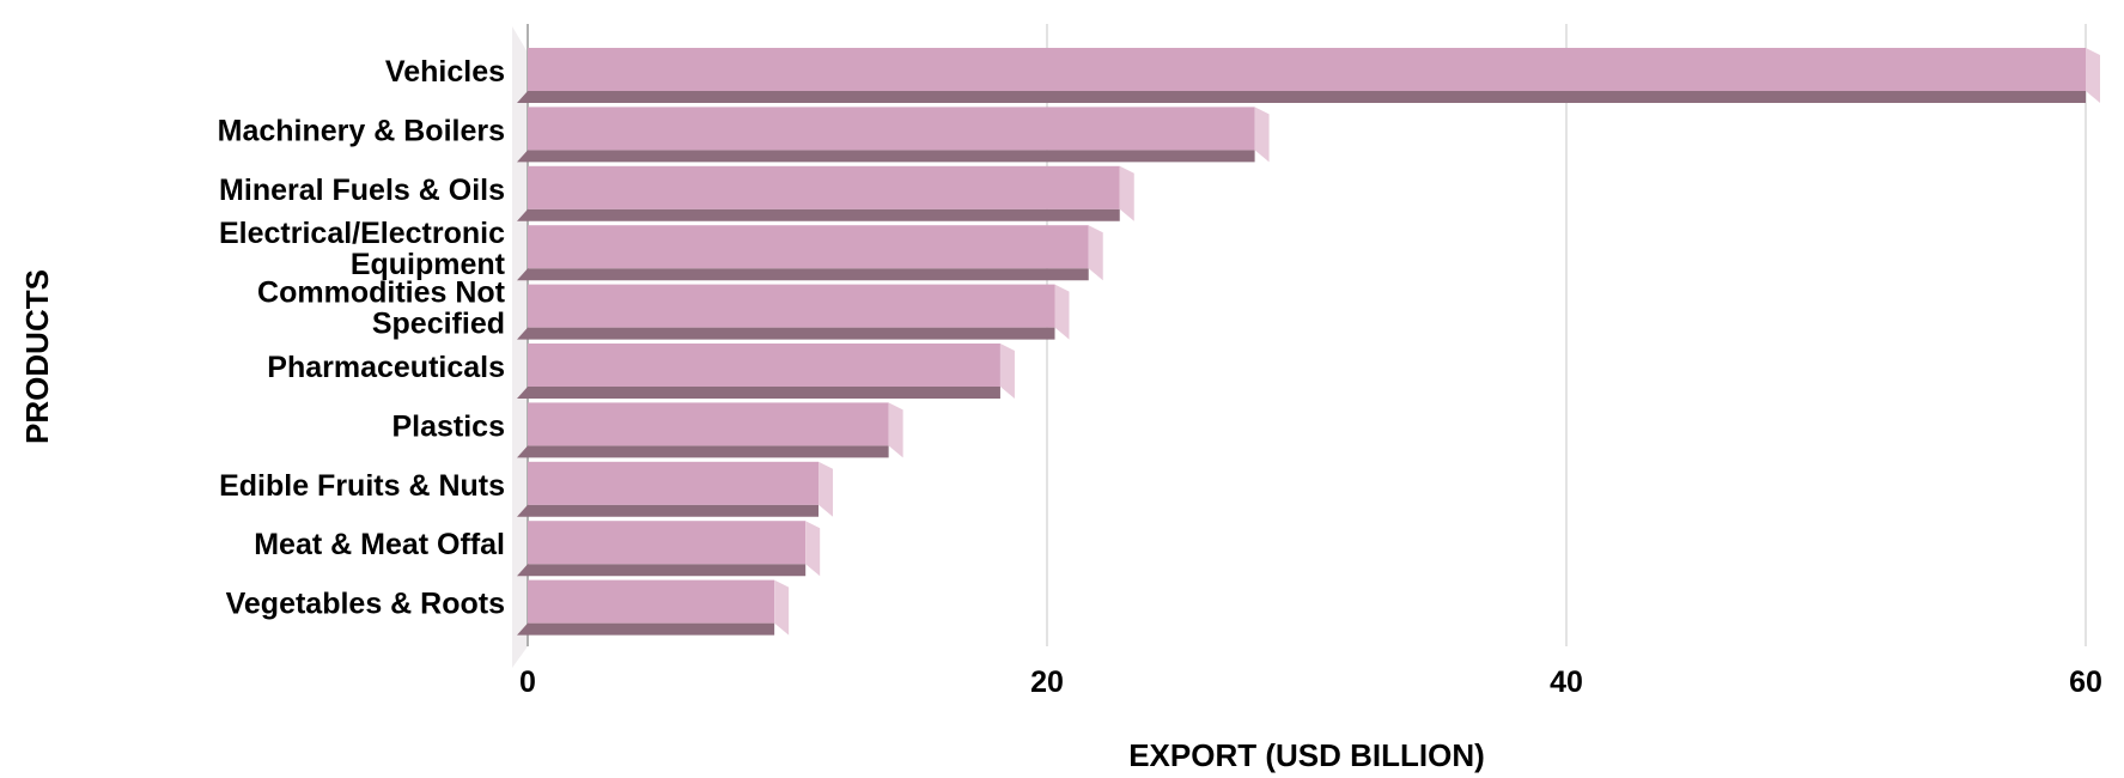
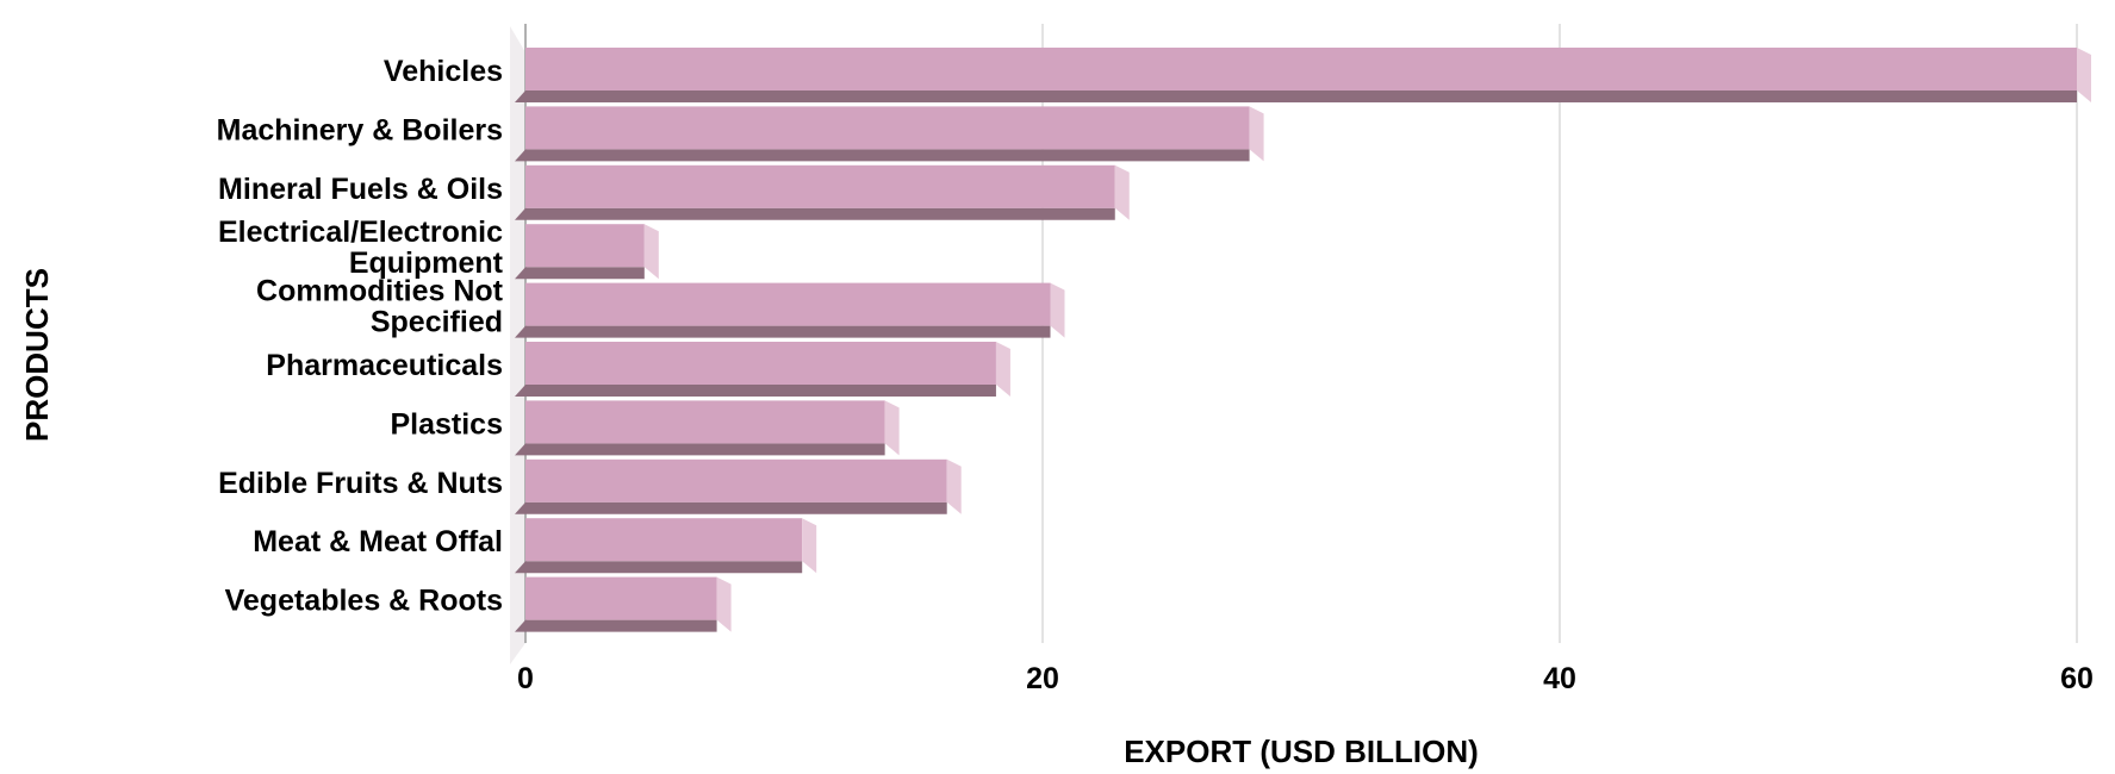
Electrical/Electronic Equipment: 21.6 -> 4.6
Edible Fruits & Nuts: 11.2 -> 16.3
Vegetables & Roots: 9.5 -> 7.4
